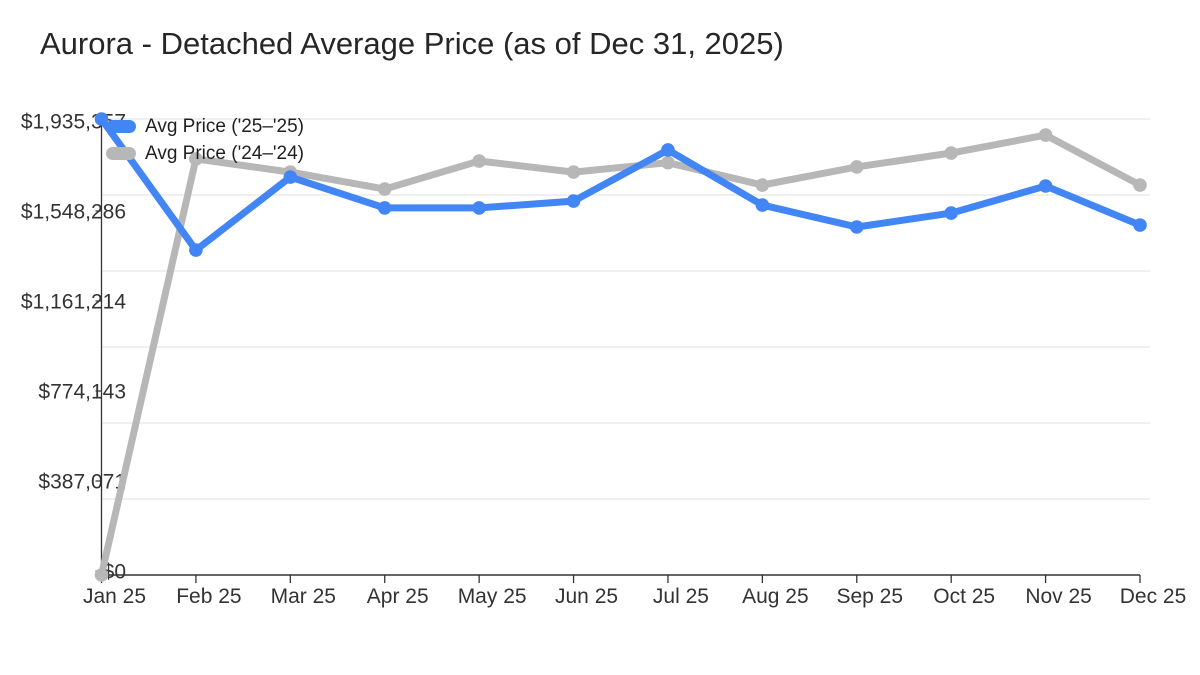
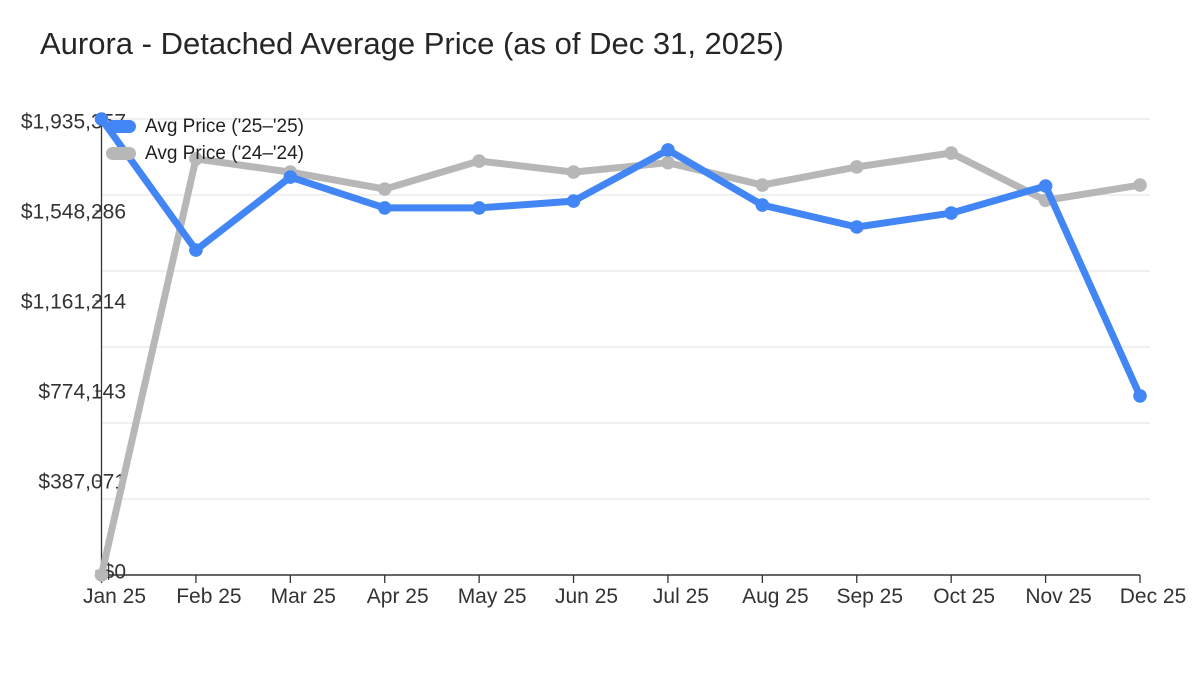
Avg Price ('24–'24)/Nov 25: $1870000 -> $1590000
Avg Price ('25–'25)/Dec 25: $1480000 -> $760000
